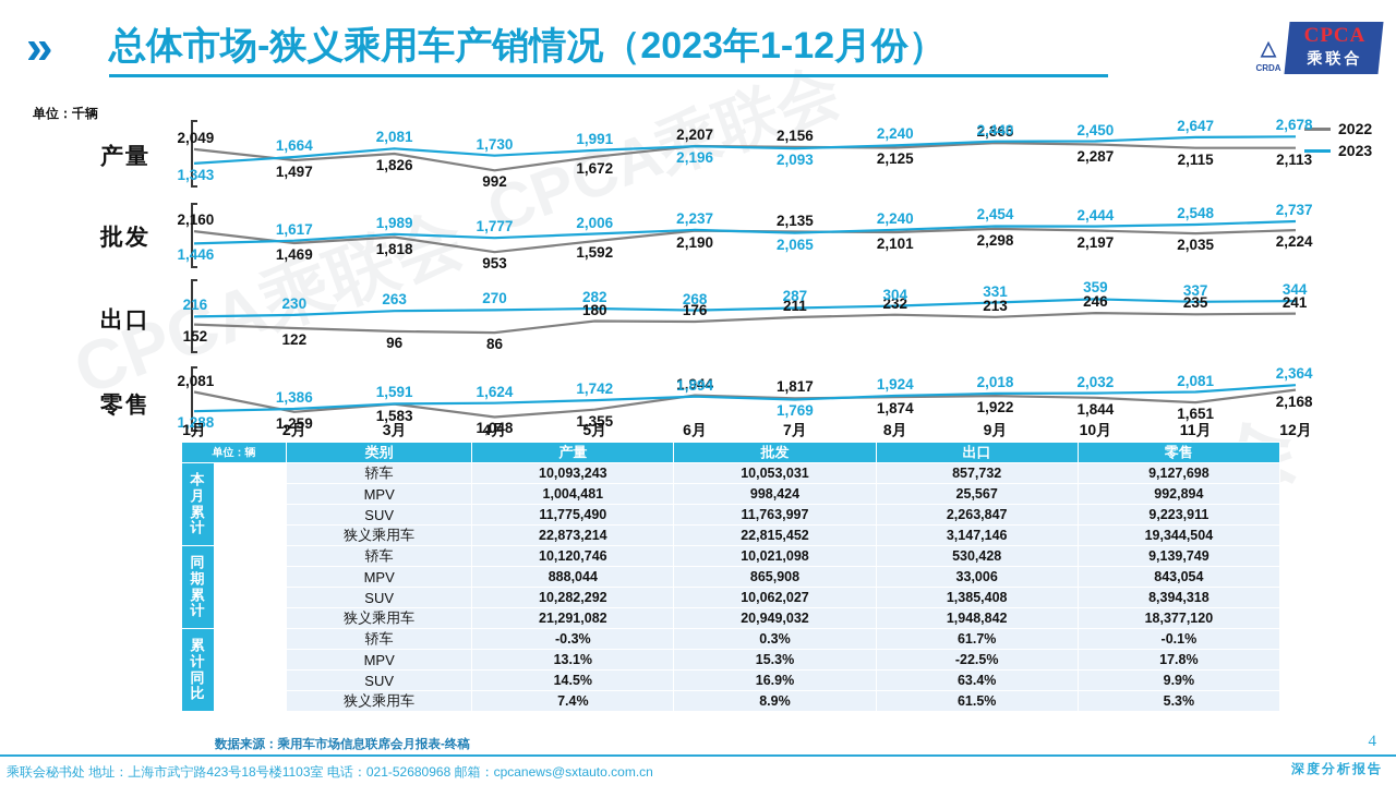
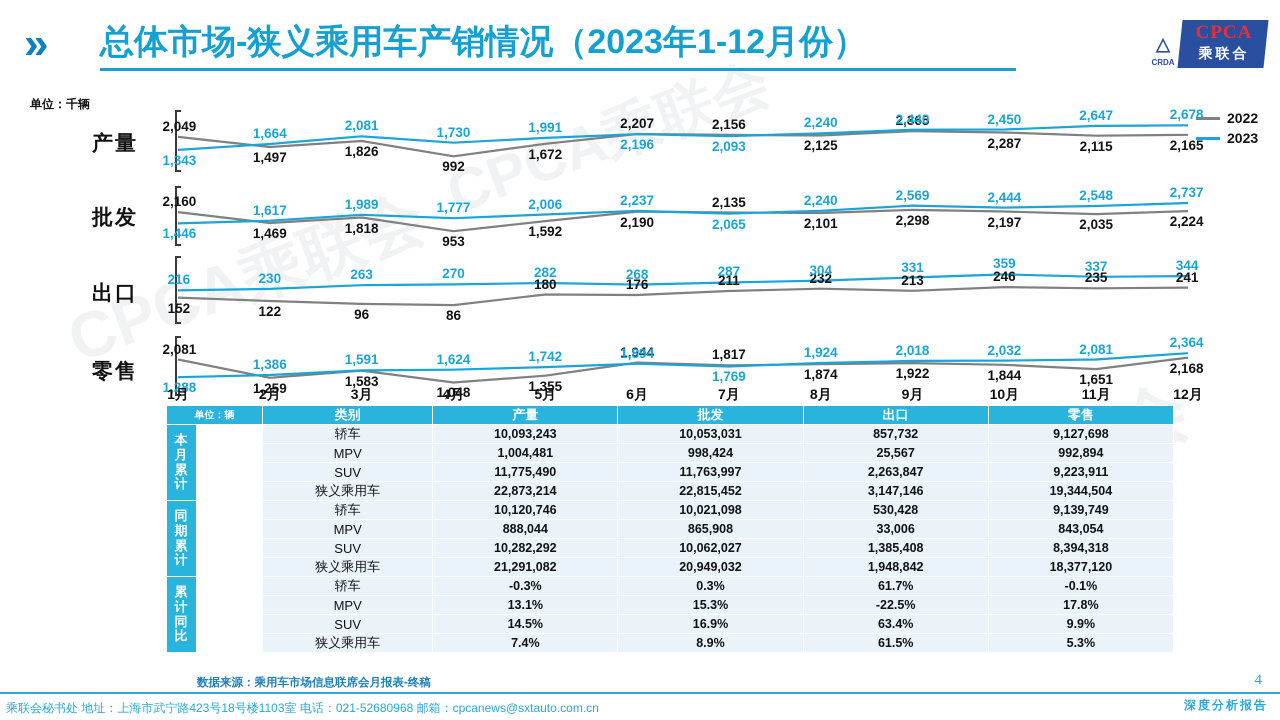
产量/2022/12月: 2,113 -> 2,165
批发/2023/9月: 2,454 -> 2,569
